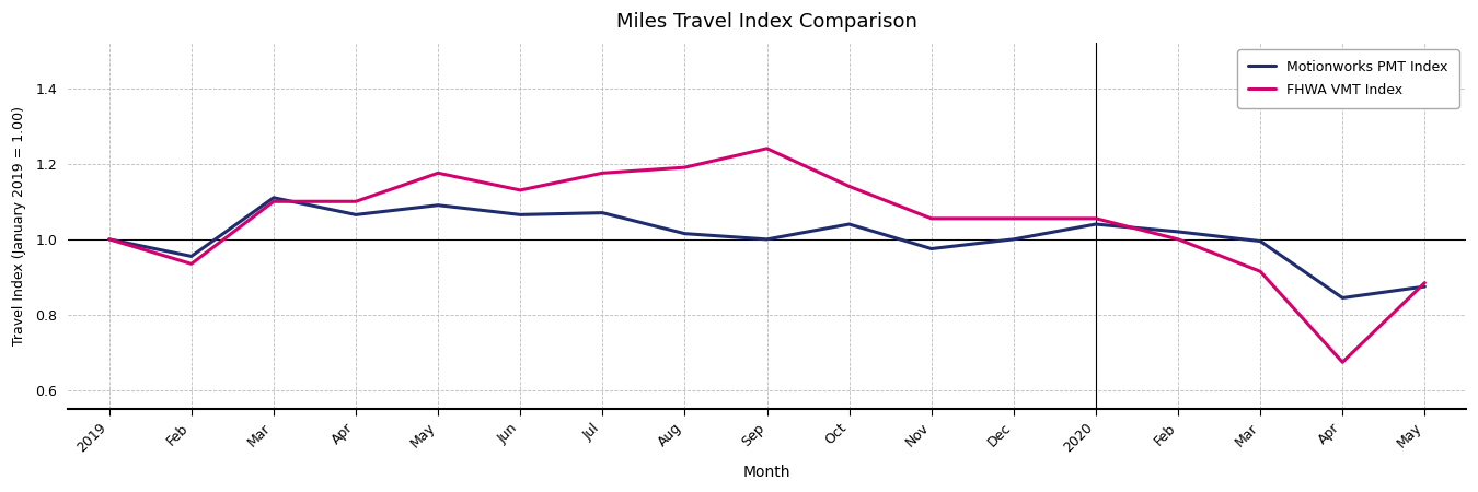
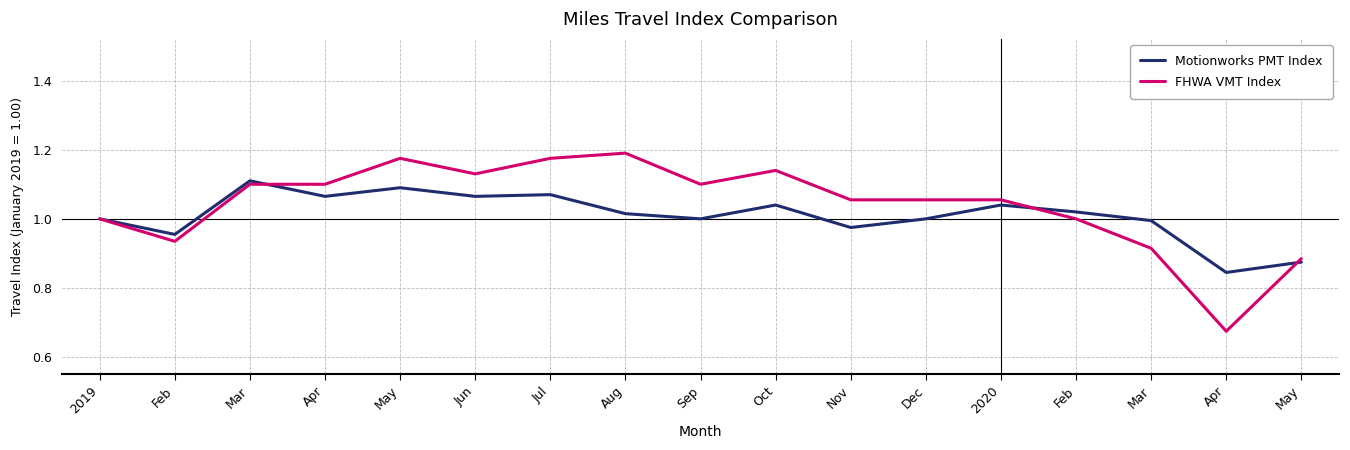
FHWA VMT Index/Sep: 1.240 -> 1.100
